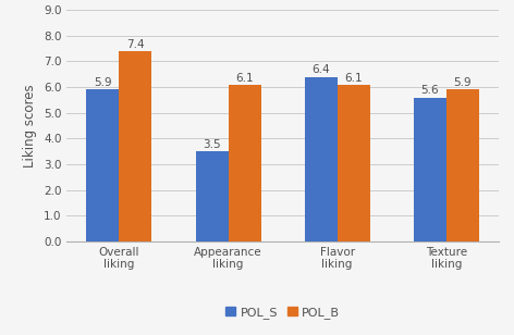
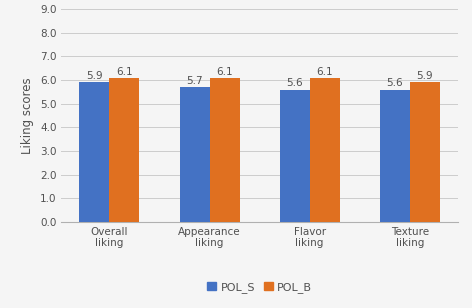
POL_B/Overall liking: 7.4 -> 6.1
POL_S/Appearance liking: 3.5 -> 5.7
POL_S/Flavor liking: 6.4 -> 5.6
